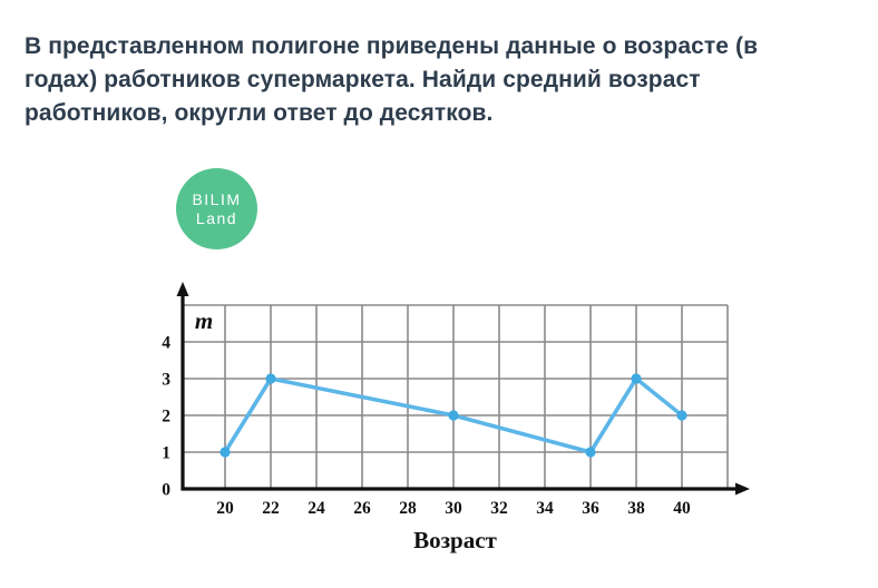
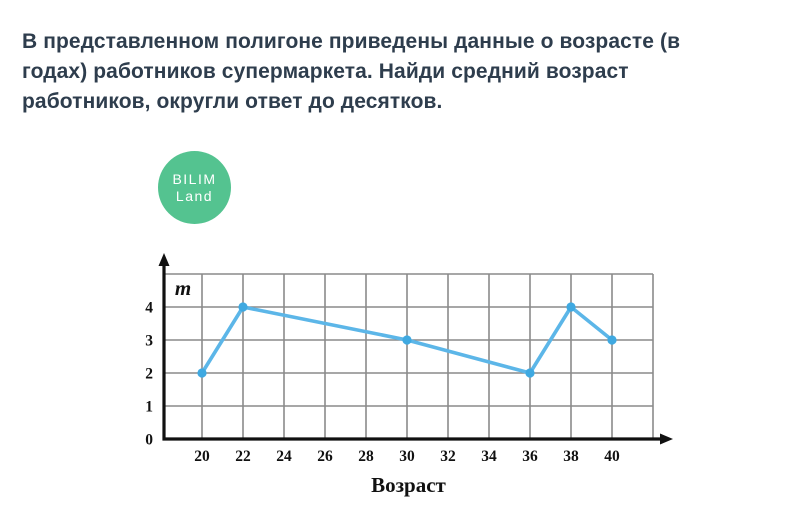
20: 1 -> 2
22: 3 -> 4
30: 2 -> 3
36: 1 -> 2
38: 3 -> 4
40: 2 -> 3
